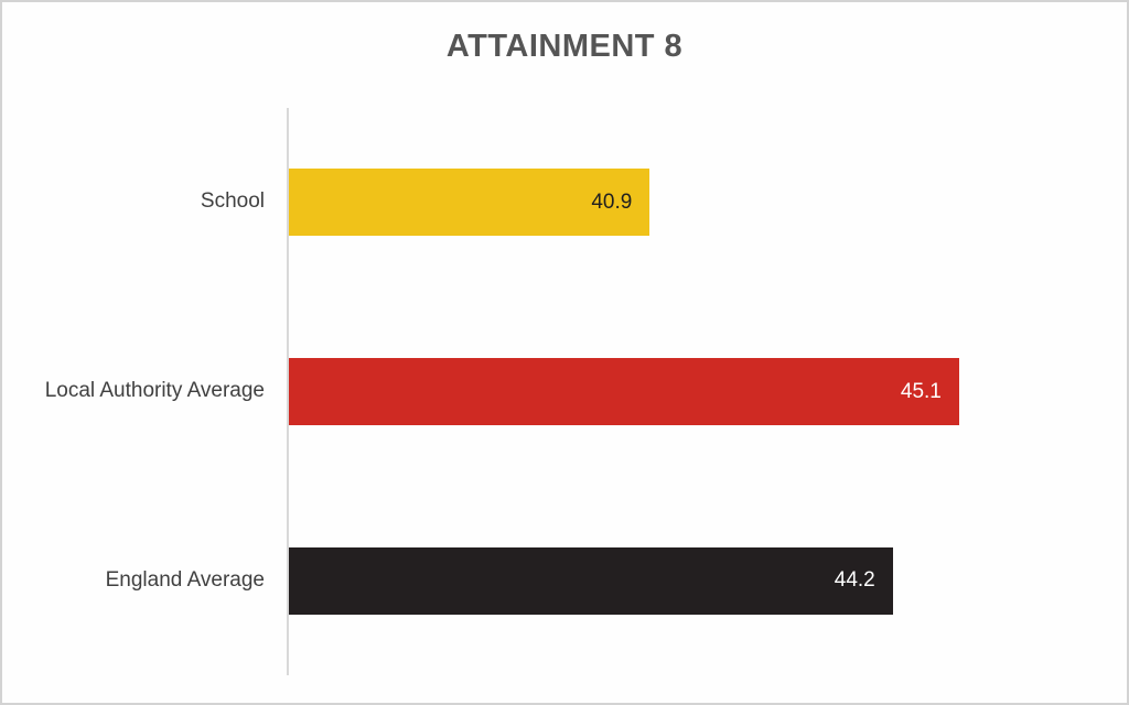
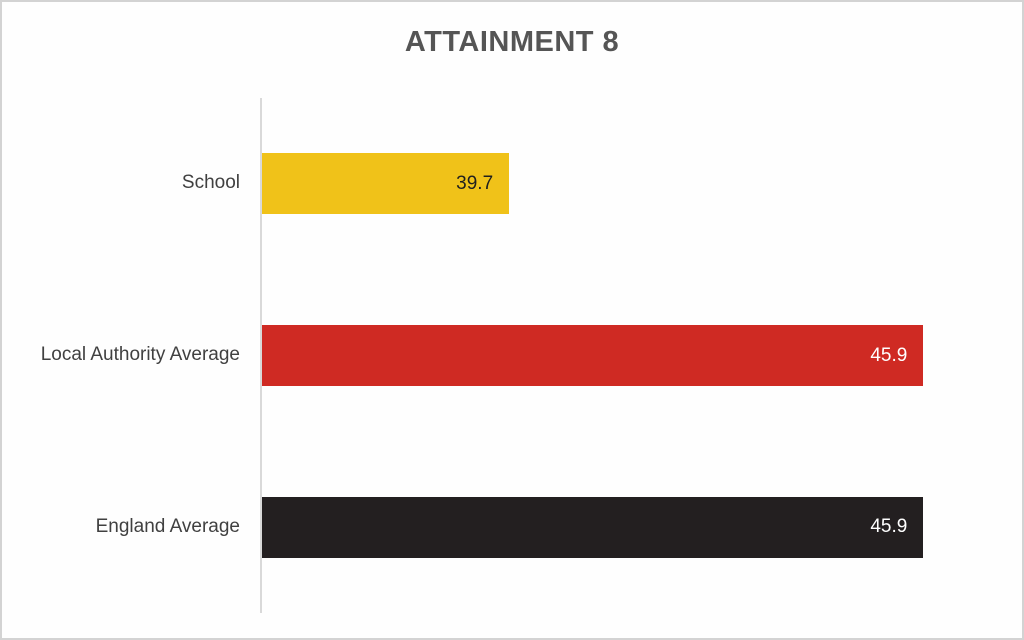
School: 40.9 -> 39.7
Local Authority Average: 45.1 -> 45.9
England Average: 44.2 -> 45.9
